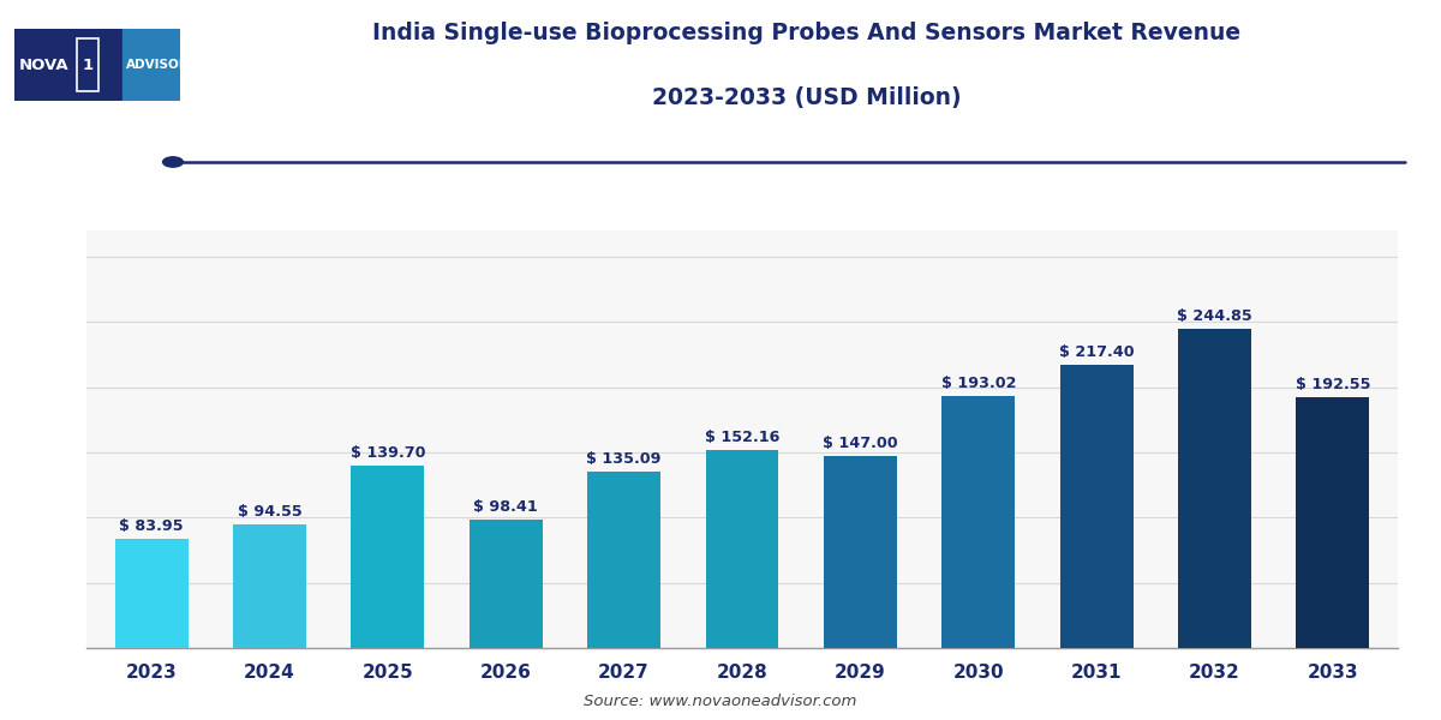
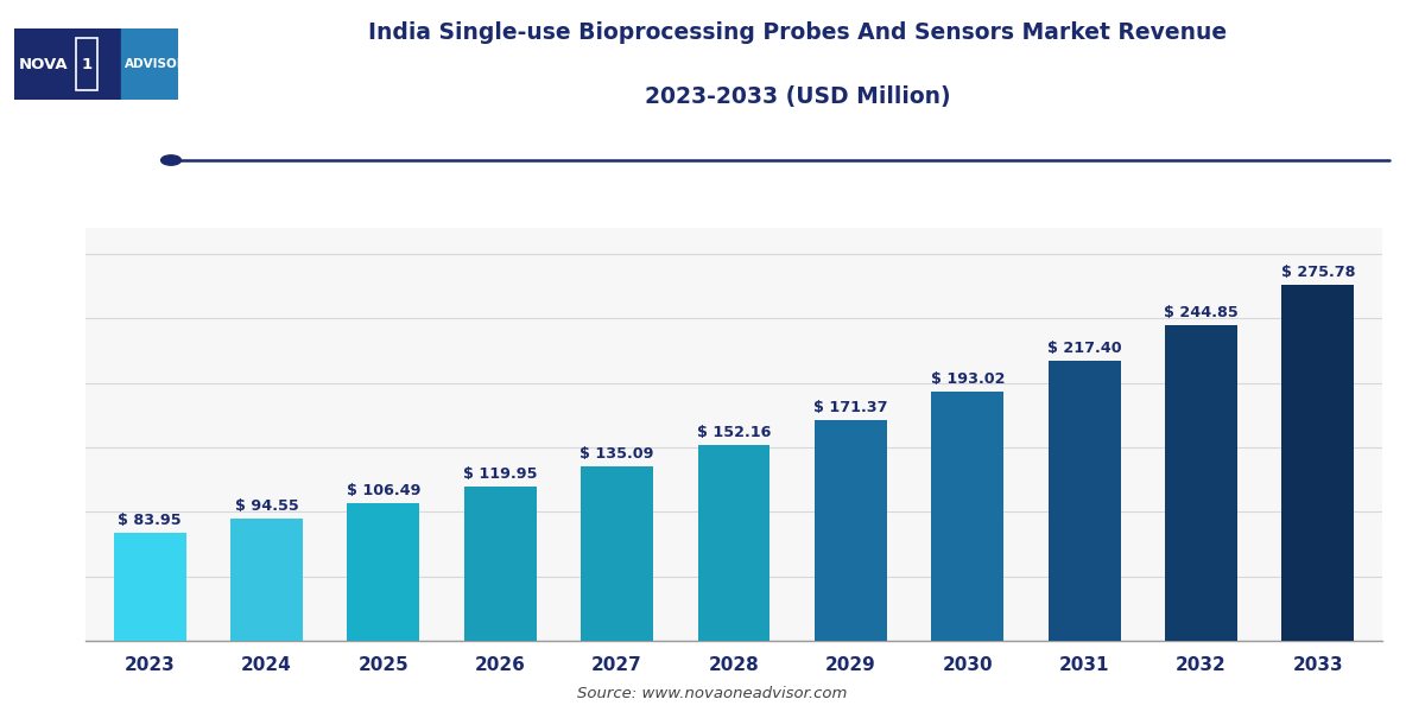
2025: 139.70 -> 106.49
2026: 98.41 -> 119.95
2029: 147.00 -> 171.37
2033: 192.55 -> 275.78
